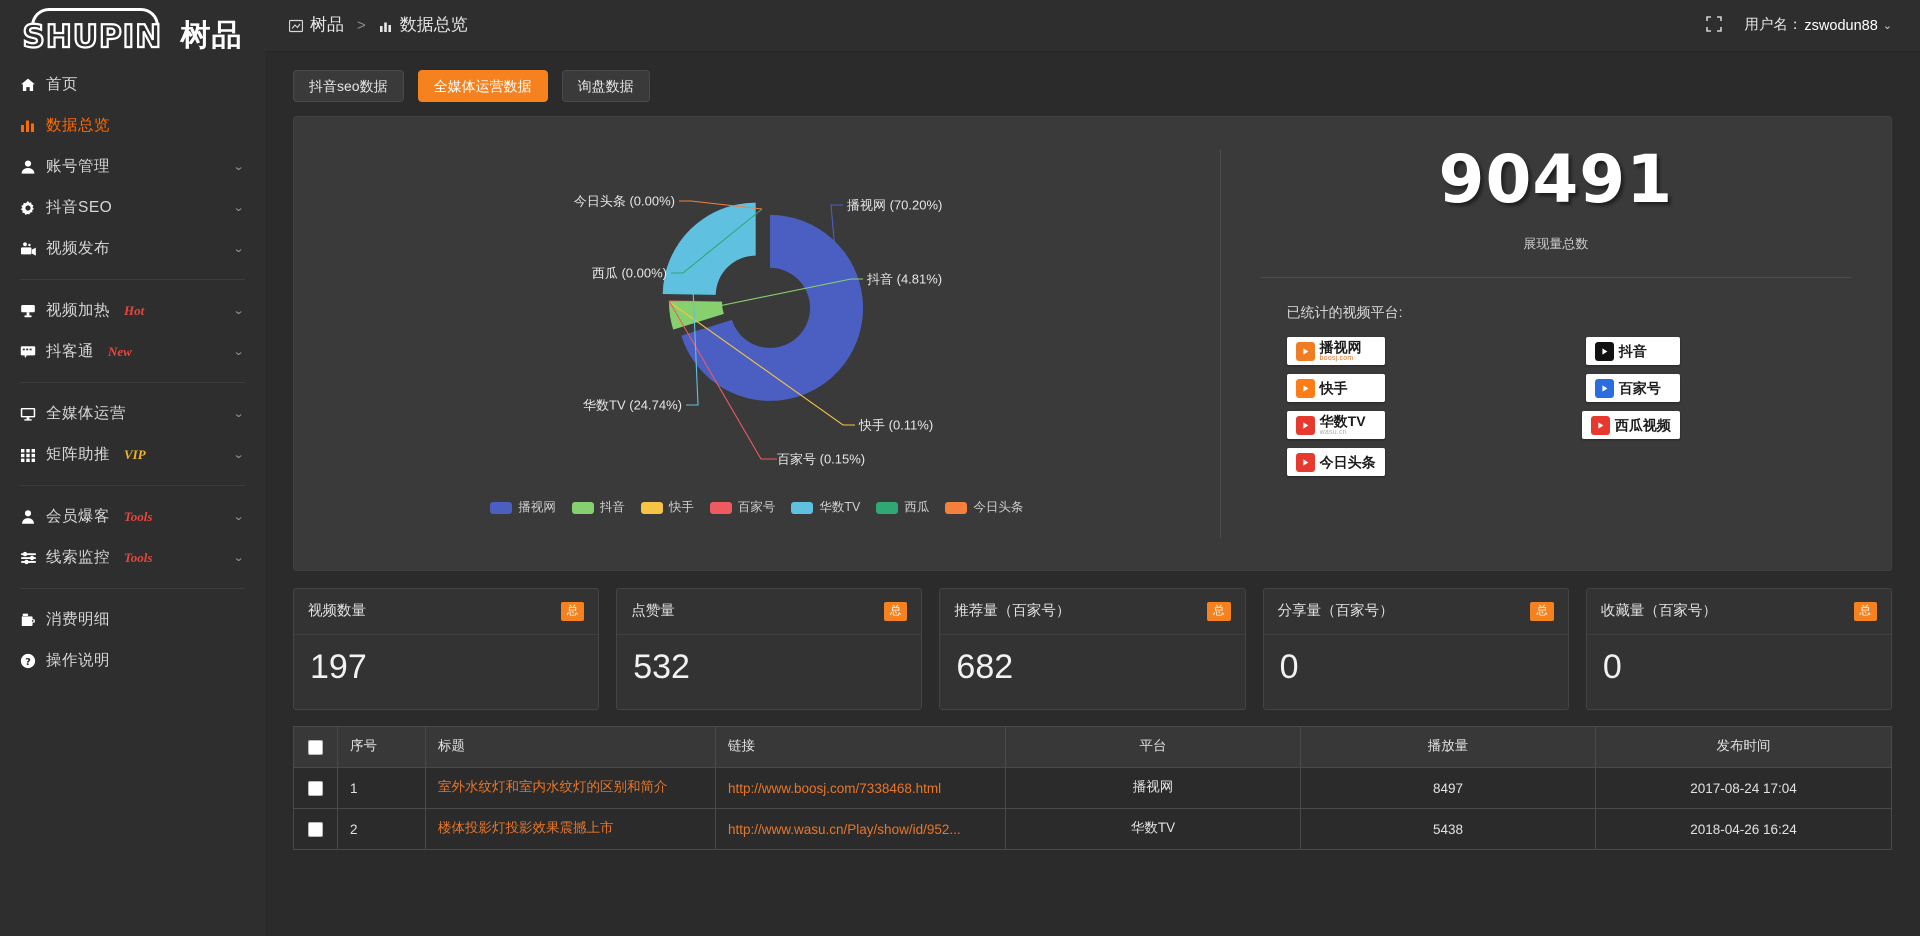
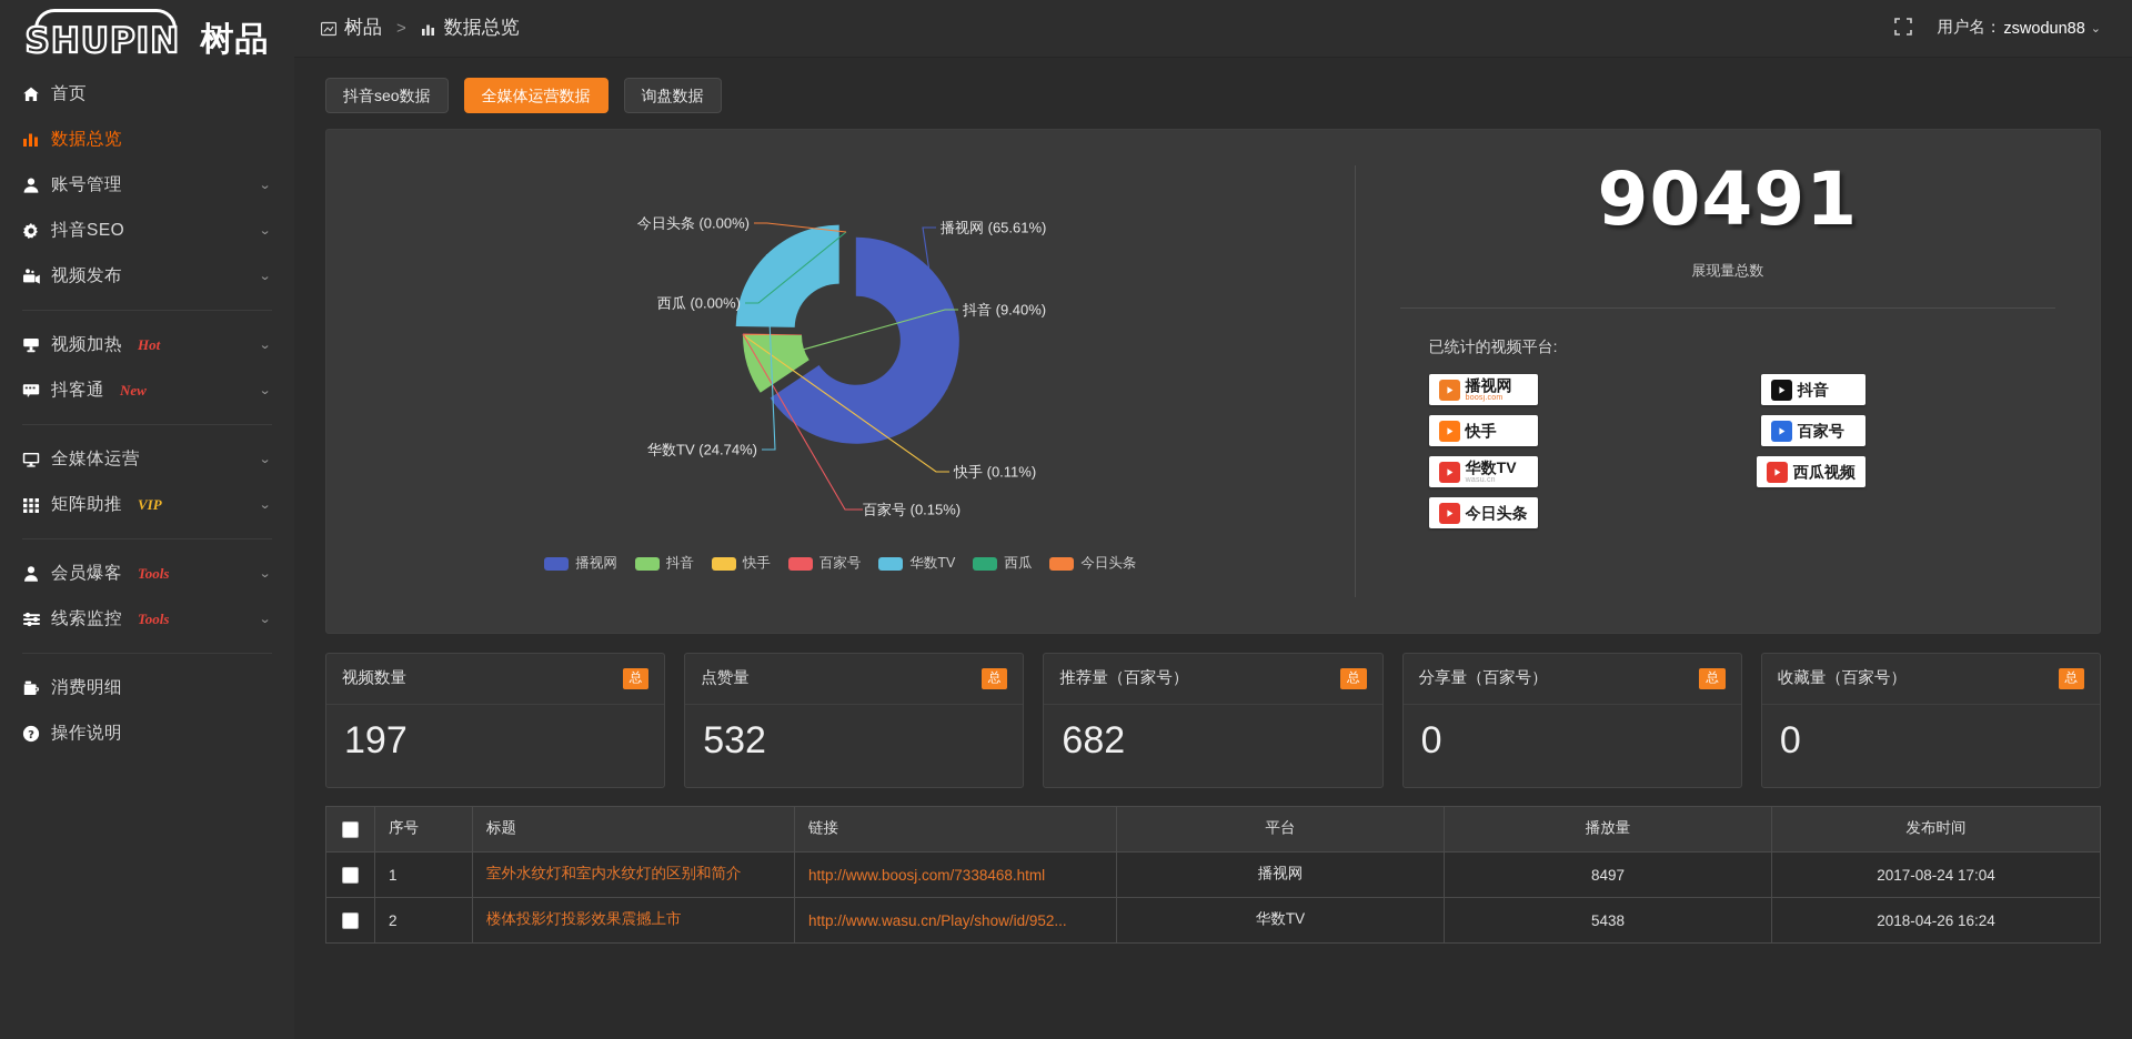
播视网: 70.20% -> 65.61%
抖音: 4.81% -> 9.40%
